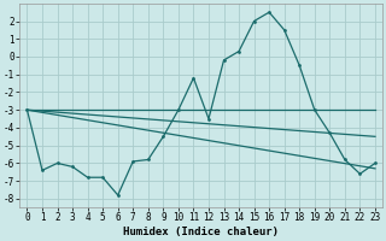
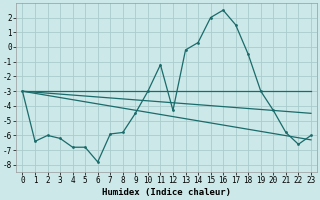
12: -3.5 -> -4.3
